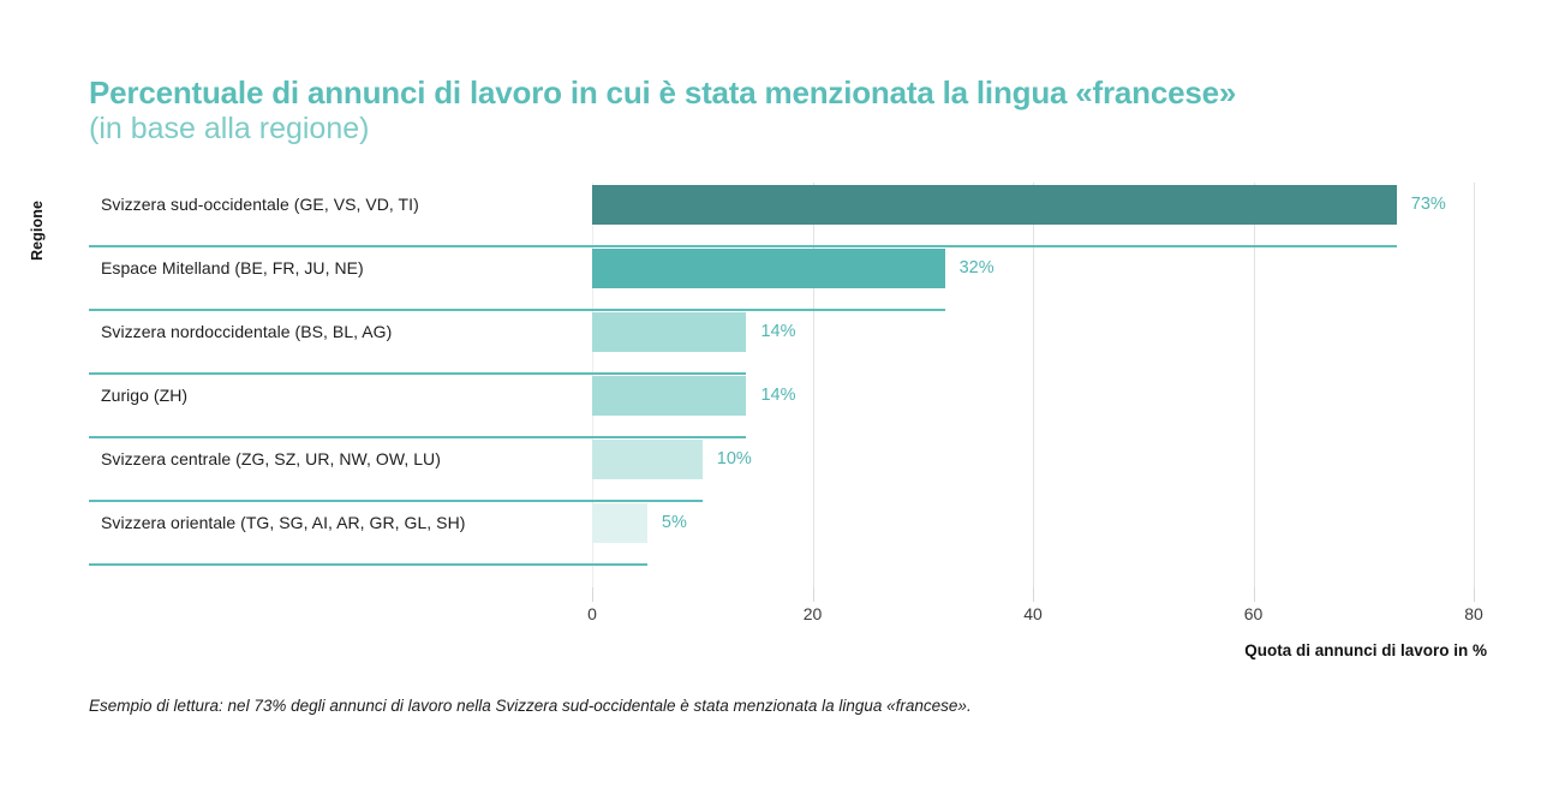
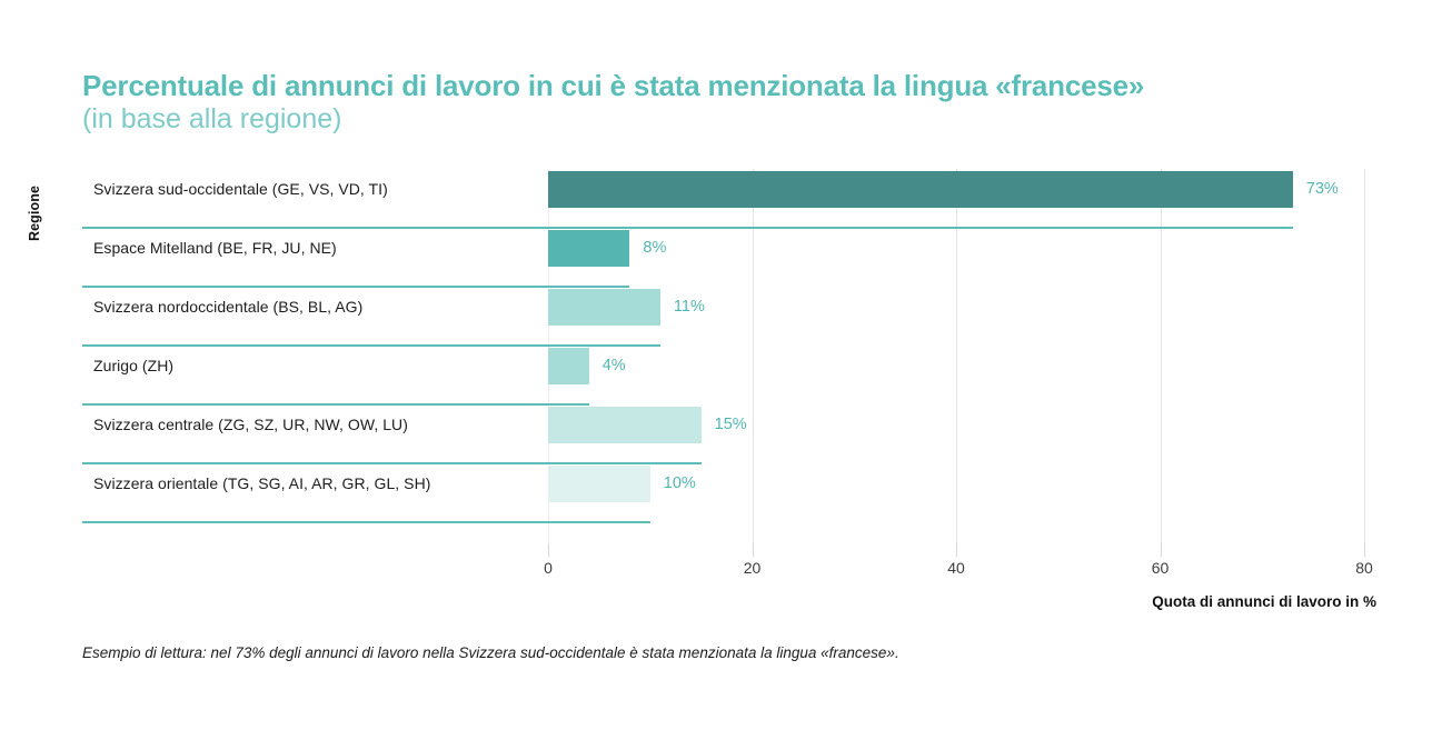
Espace Mitelland (BE, FR, JU, NE): 32% -> 8%
Svizzera nordoccidentale (BS, BL, AG): 14% -> 11%
Zurigo (ZH): 14% -> 4%
Svizzera centrale (ZG, SZ, UR, NW, OW, LU): 10% -> 15%
Svizzera orientale (TG, SG, AI, AR, GR, GL, SH): 5% -> 10%
